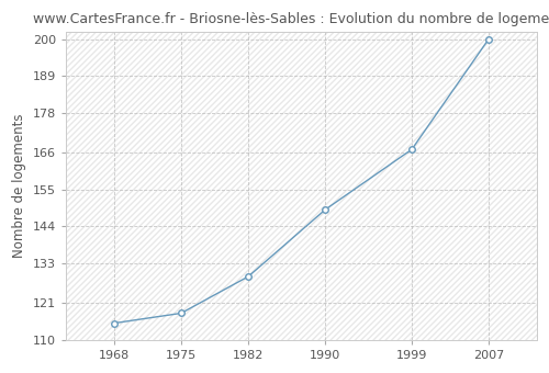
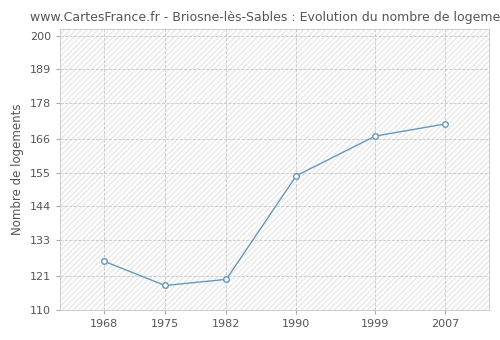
1968: 115 -> 126
1982: 129 -> 120
1990: 149 -> 154
2007: 200 -> 171
